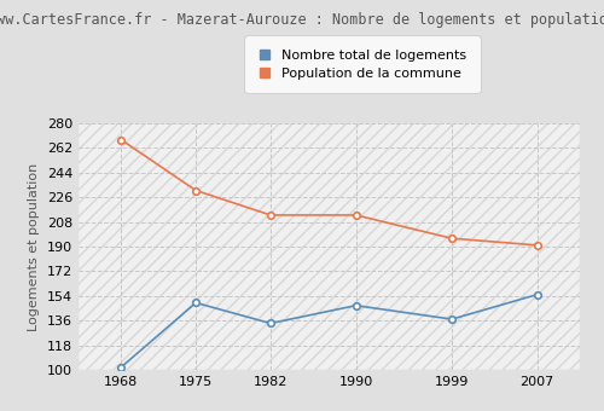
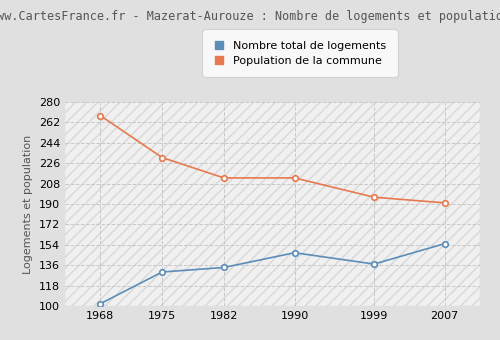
Nombre total de logements/1975: 149 -> 130
